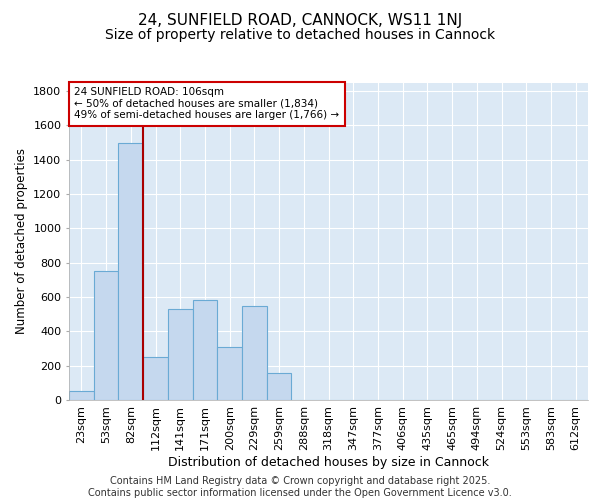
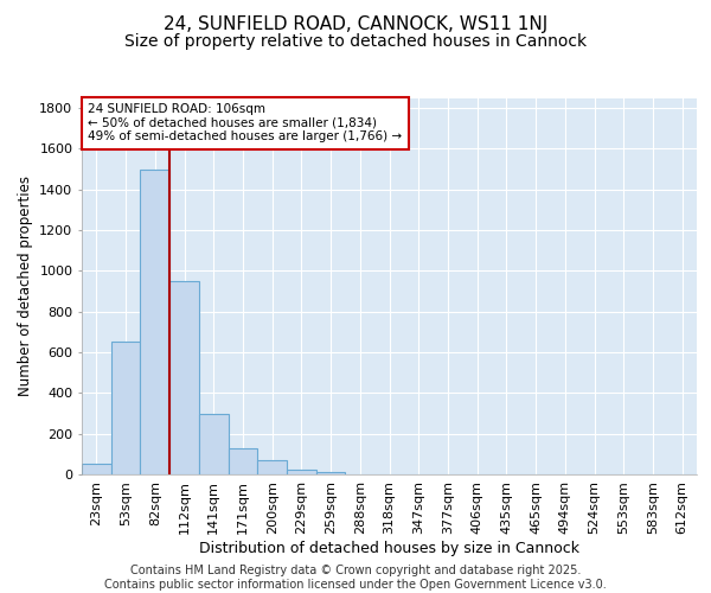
53sqm: 750 -> 650
112sqm: 250 -> 950
141sqm: 530 -> 300
171sqm: 580 -> 130
200sqm: 310 -> 70
229sqm: 550 -> 20
259sqm: 160 -> 10
